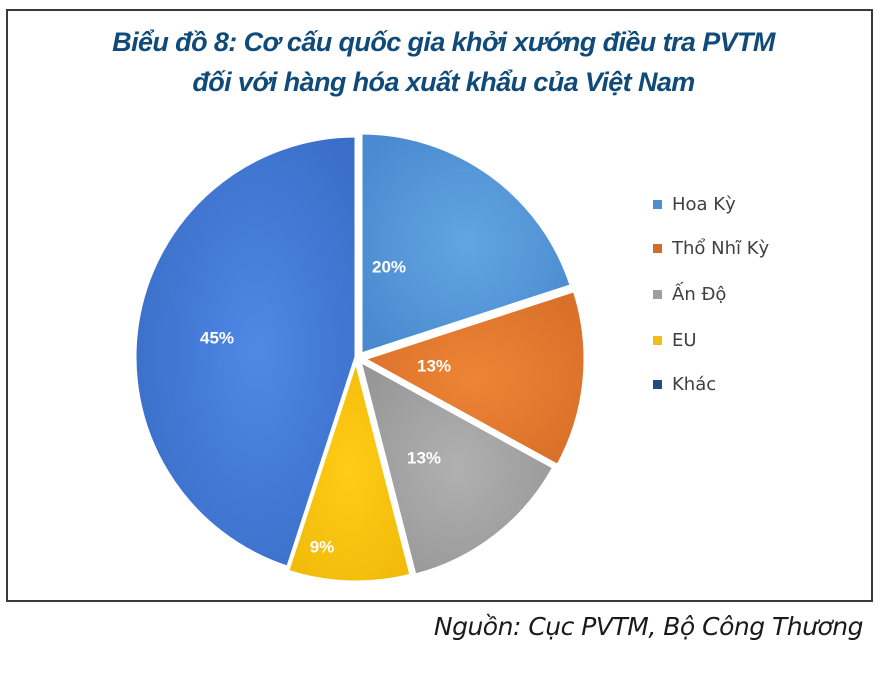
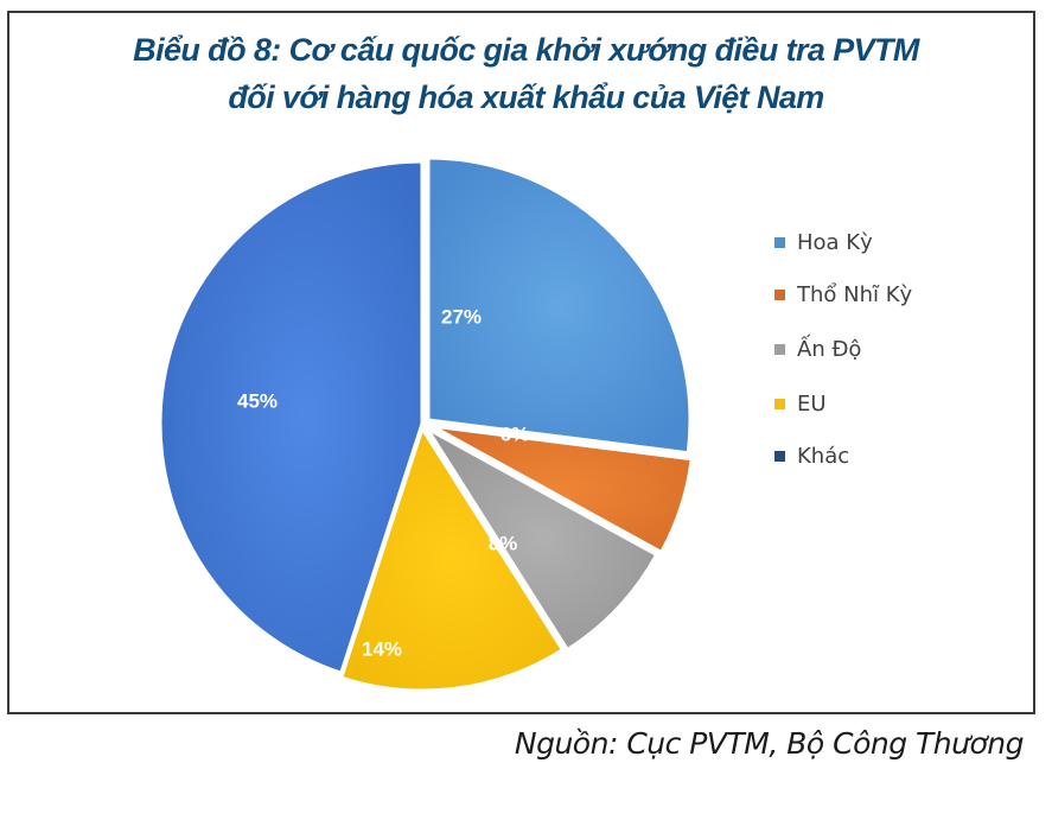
Hoa Kỳ: 20% -> 27%
Thổ Nhĩ Kỳ: 13% -> 6%
Ấn Độ: 13% -> 8%
EU: 9% -> 14%
